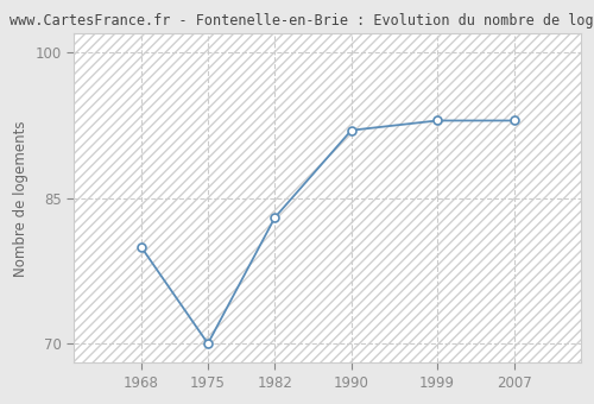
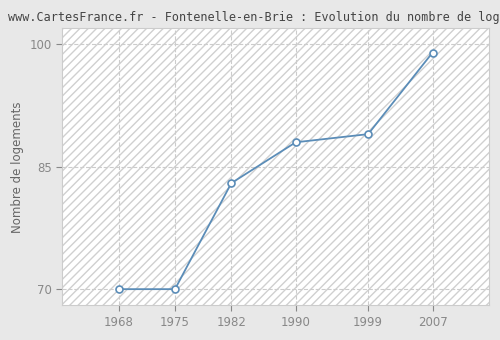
1968: 80 -> 70
1990: 92 -> 88
1999: 93 -> 89
2007: 93 -> 99
